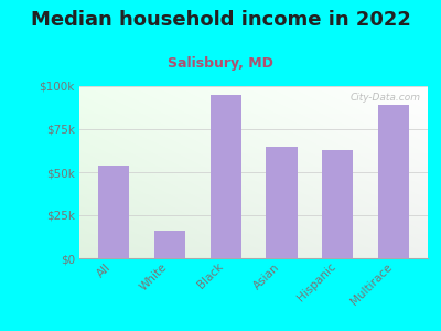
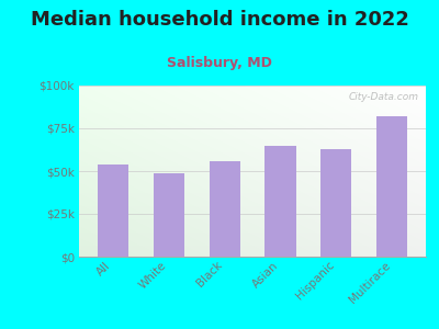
White: $16k -> $49k
Black: $95k -> $56k
Multirace: $89k -> $82k
